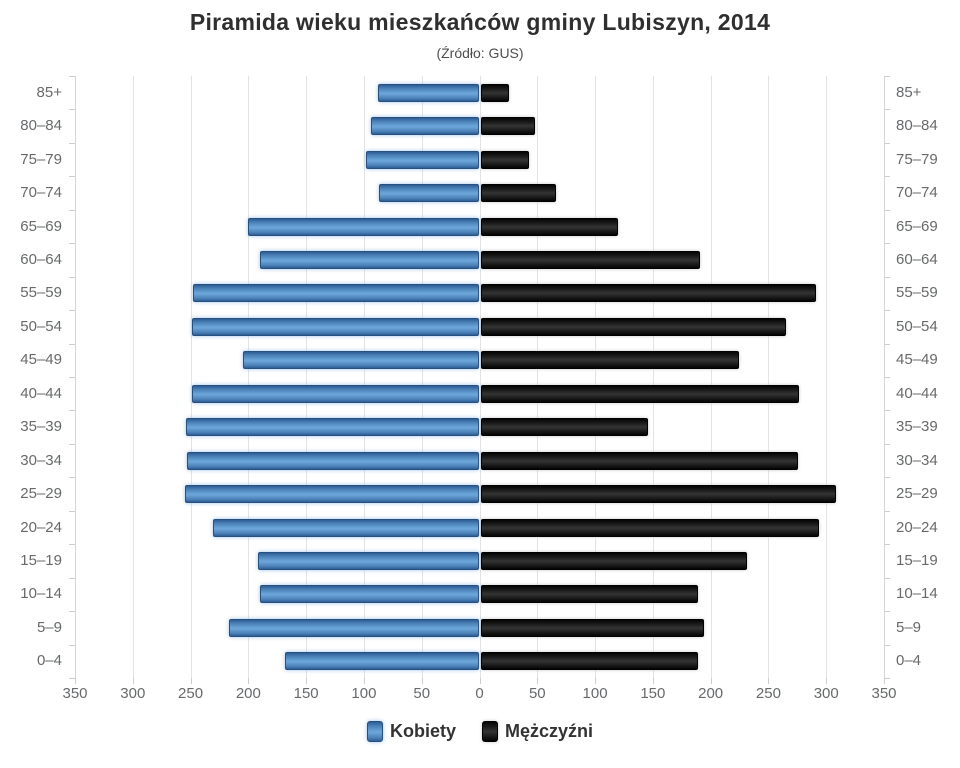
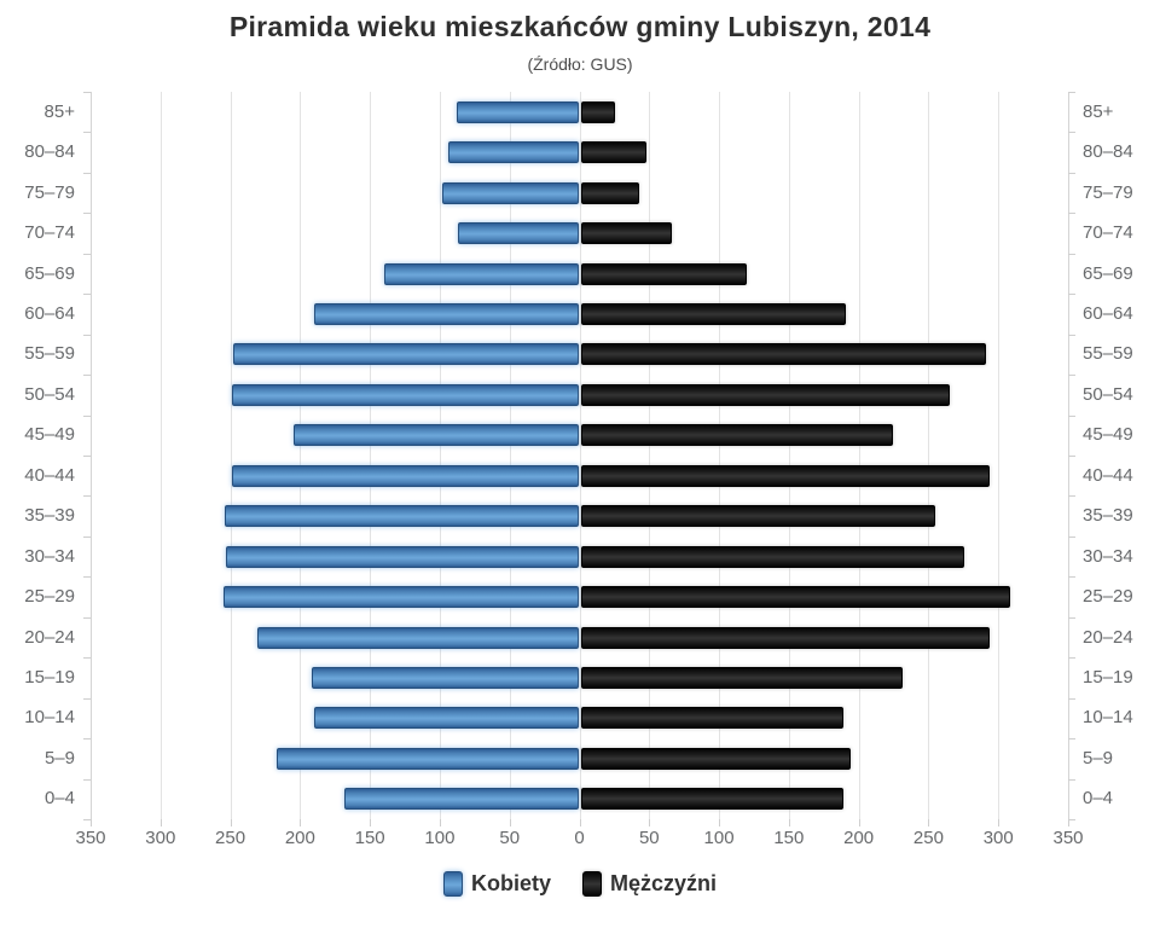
Kobiety/65–69: 200 -> 140
Mężczyźni/40–44: 276 -> 293
Mężczyźni/35–39: 145 -> 254
